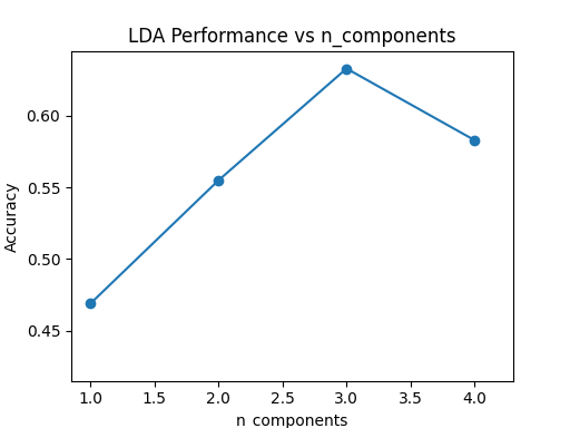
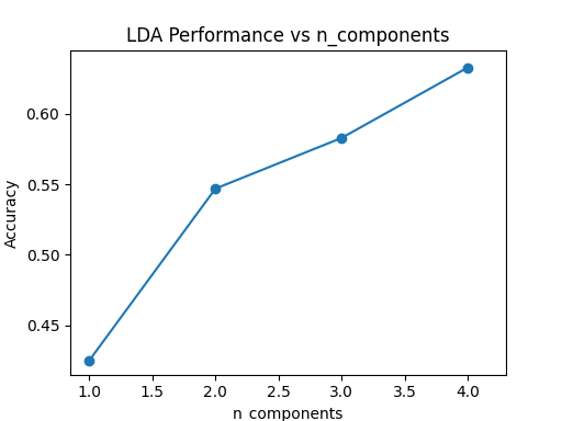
1.0: 0.469 -> 0.425
2.0: 0.555 -> 0.547
3.0: 0.633 -> 0.583
4.0: 0.583 -> 0.633
